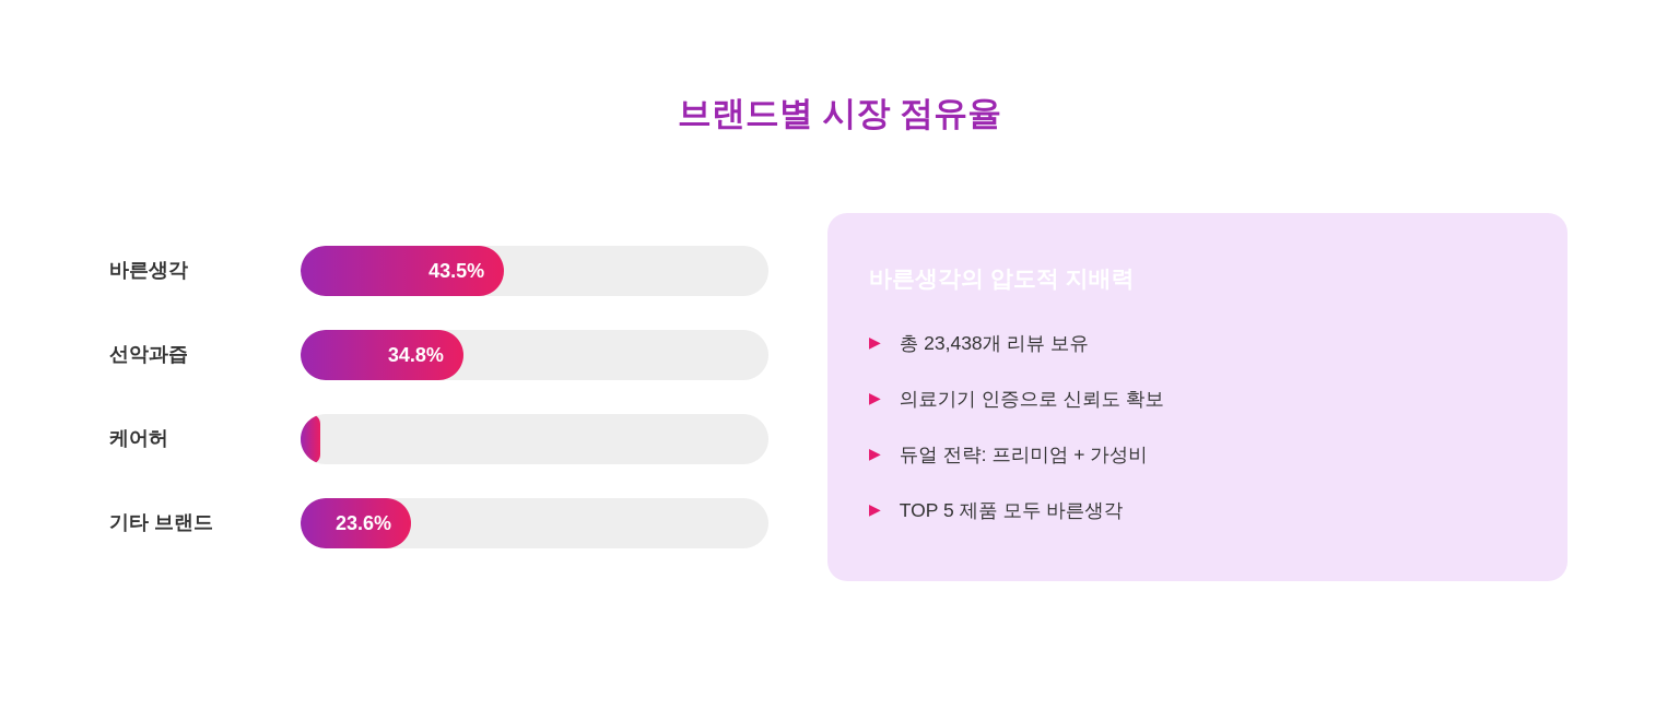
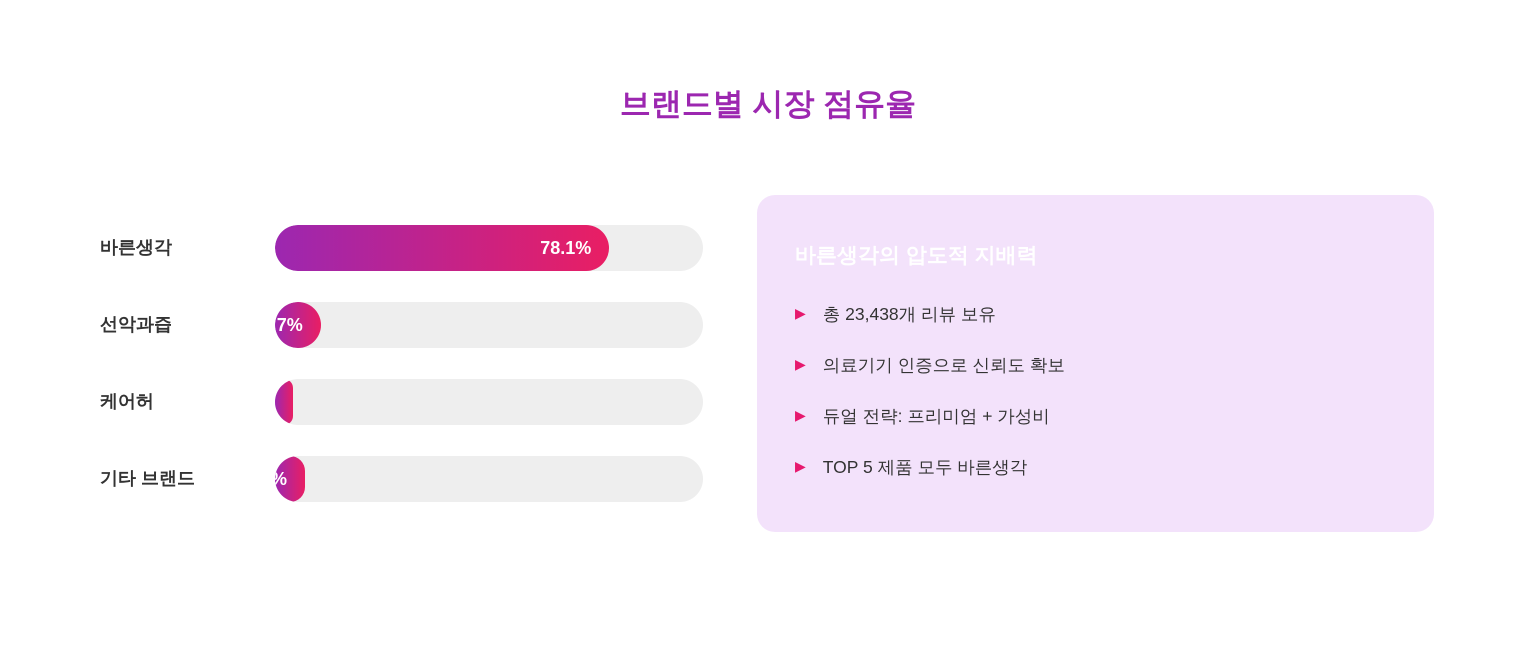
바른생각: 43.5% -> 78.1%
선악과즙: 34.8% -> 10.7%
기타 브랜드: 23.6% -> 7.0%
